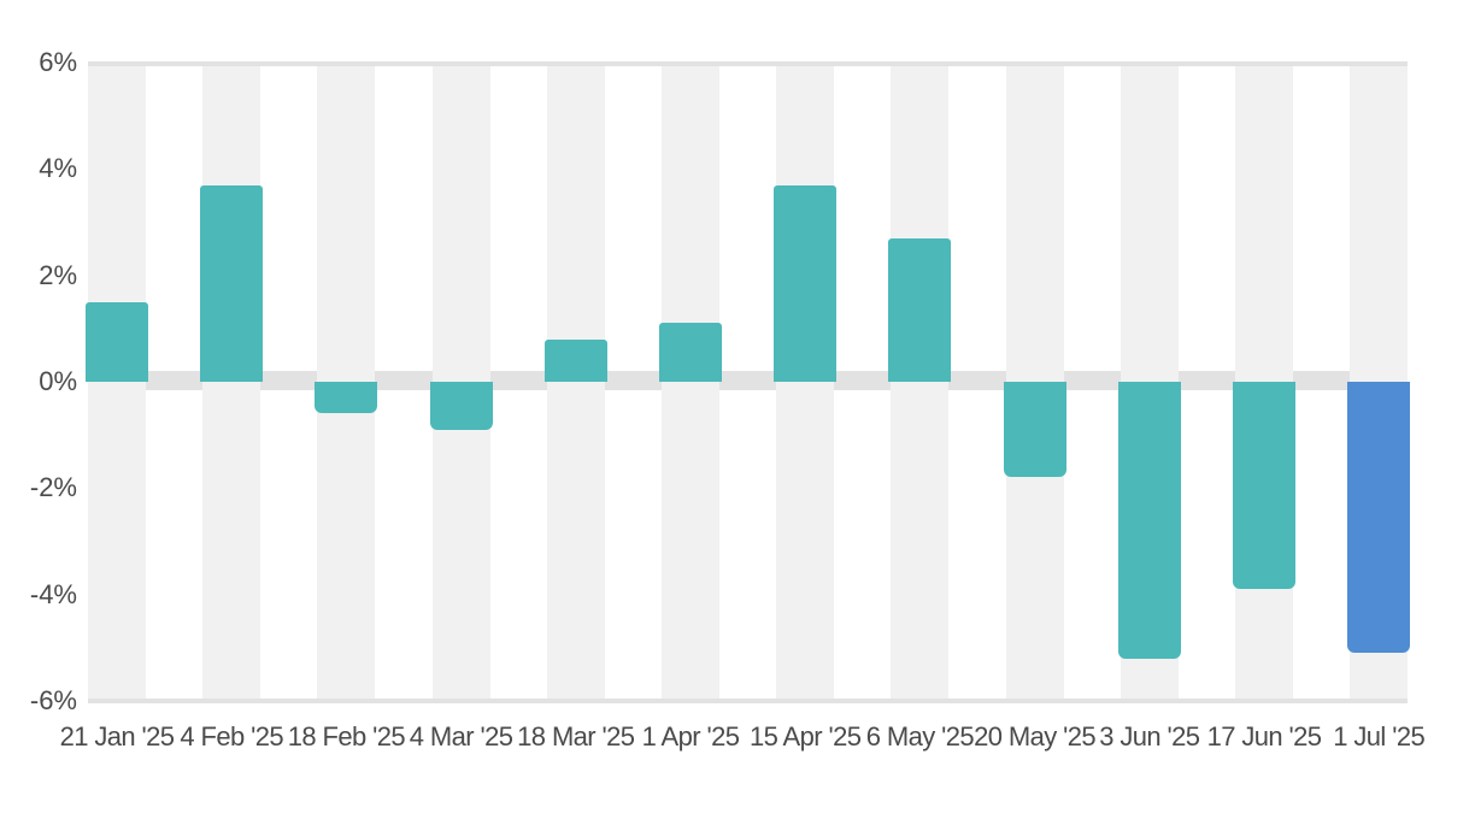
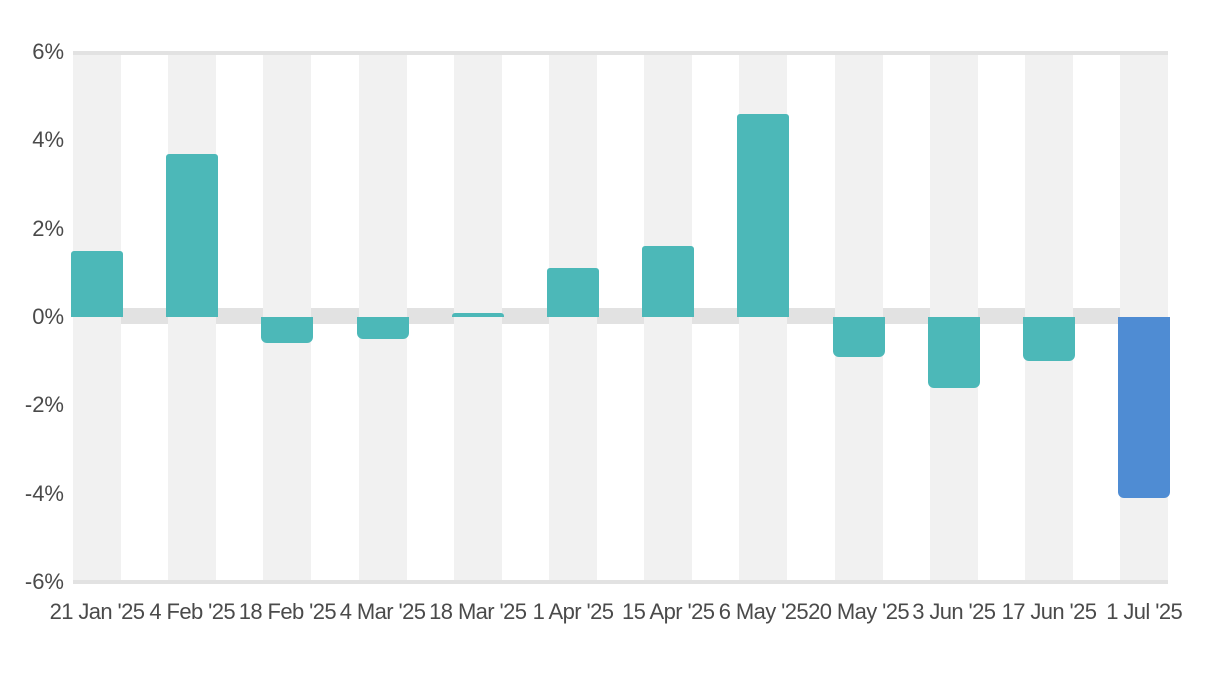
4 Mar '25: -0.9% -> -0.5%
18 Mar '25: 0.8% -> 0.1%
15 Apr '25: 3.7% -> 1.6%
6 May '25: 2.7% -> 4.6%
20 May '25: -1.8% -> -0.9%
3 Jun '25: -5.2% -> -1.6%
17 Jun '25: -3.9% -> -1.0%
1 Jul '25: -5.1% -> -4.1%
